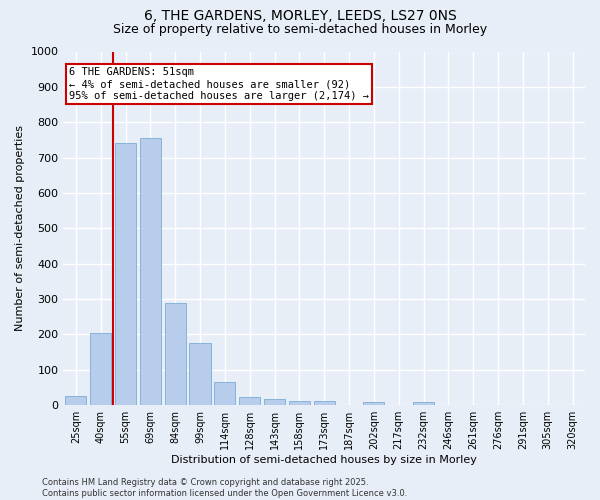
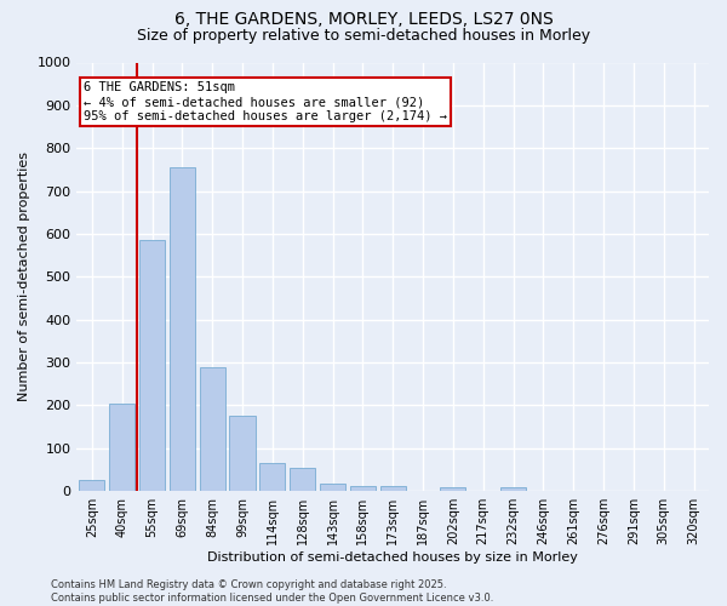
55sqm: 740 -> 585
128sqm: 22 -> 55
